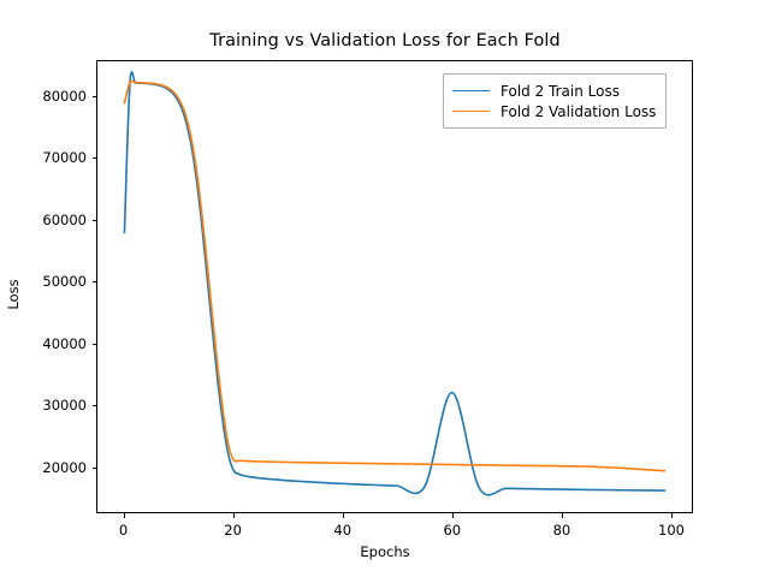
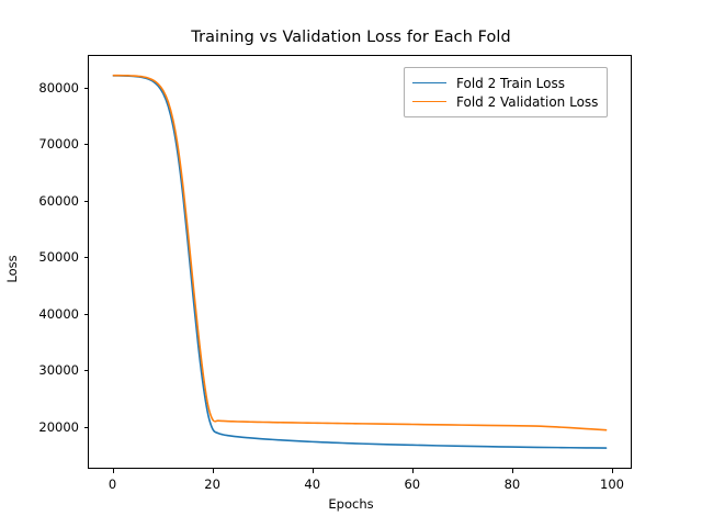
Fold 2 Train Loss/0: 58000 -> 82000
Fold 2 Validation Loss/0: 79000 -> 82000
Fold 2 Train Loss/60: 32000 -> 17000
